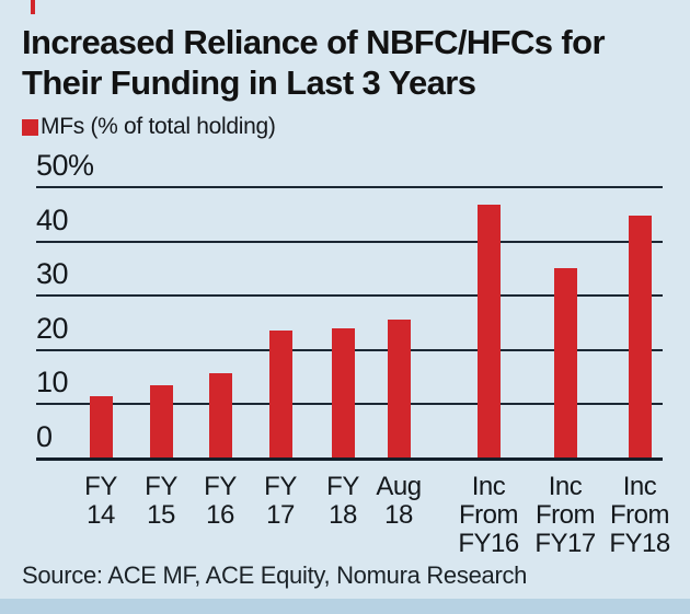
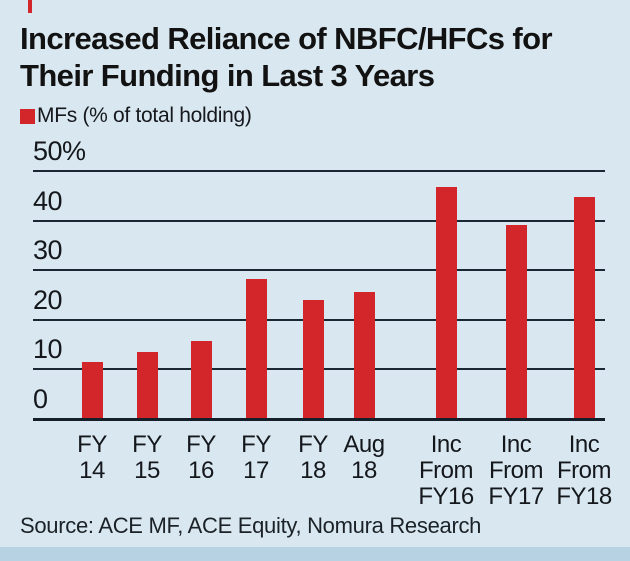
FY 17: 23% -> 28%
Inc From FY17: 35% -> 39%
